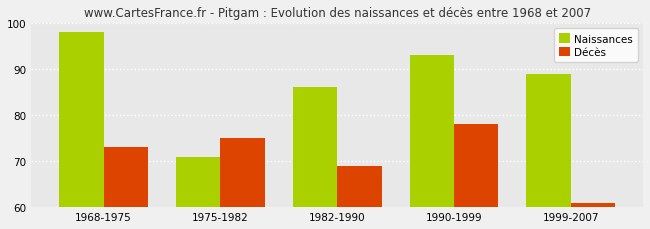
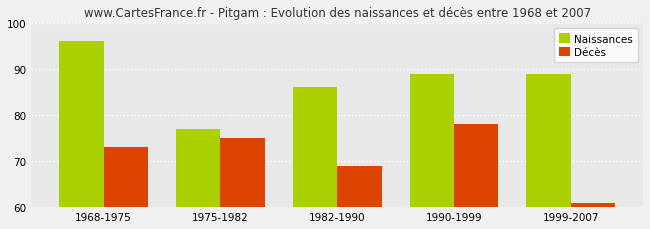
Naissances/1968-1975: 98 -> 96
Naissances/1975-1982: 71 -> 77
Naissances/1990-1999: 93 -> 89
